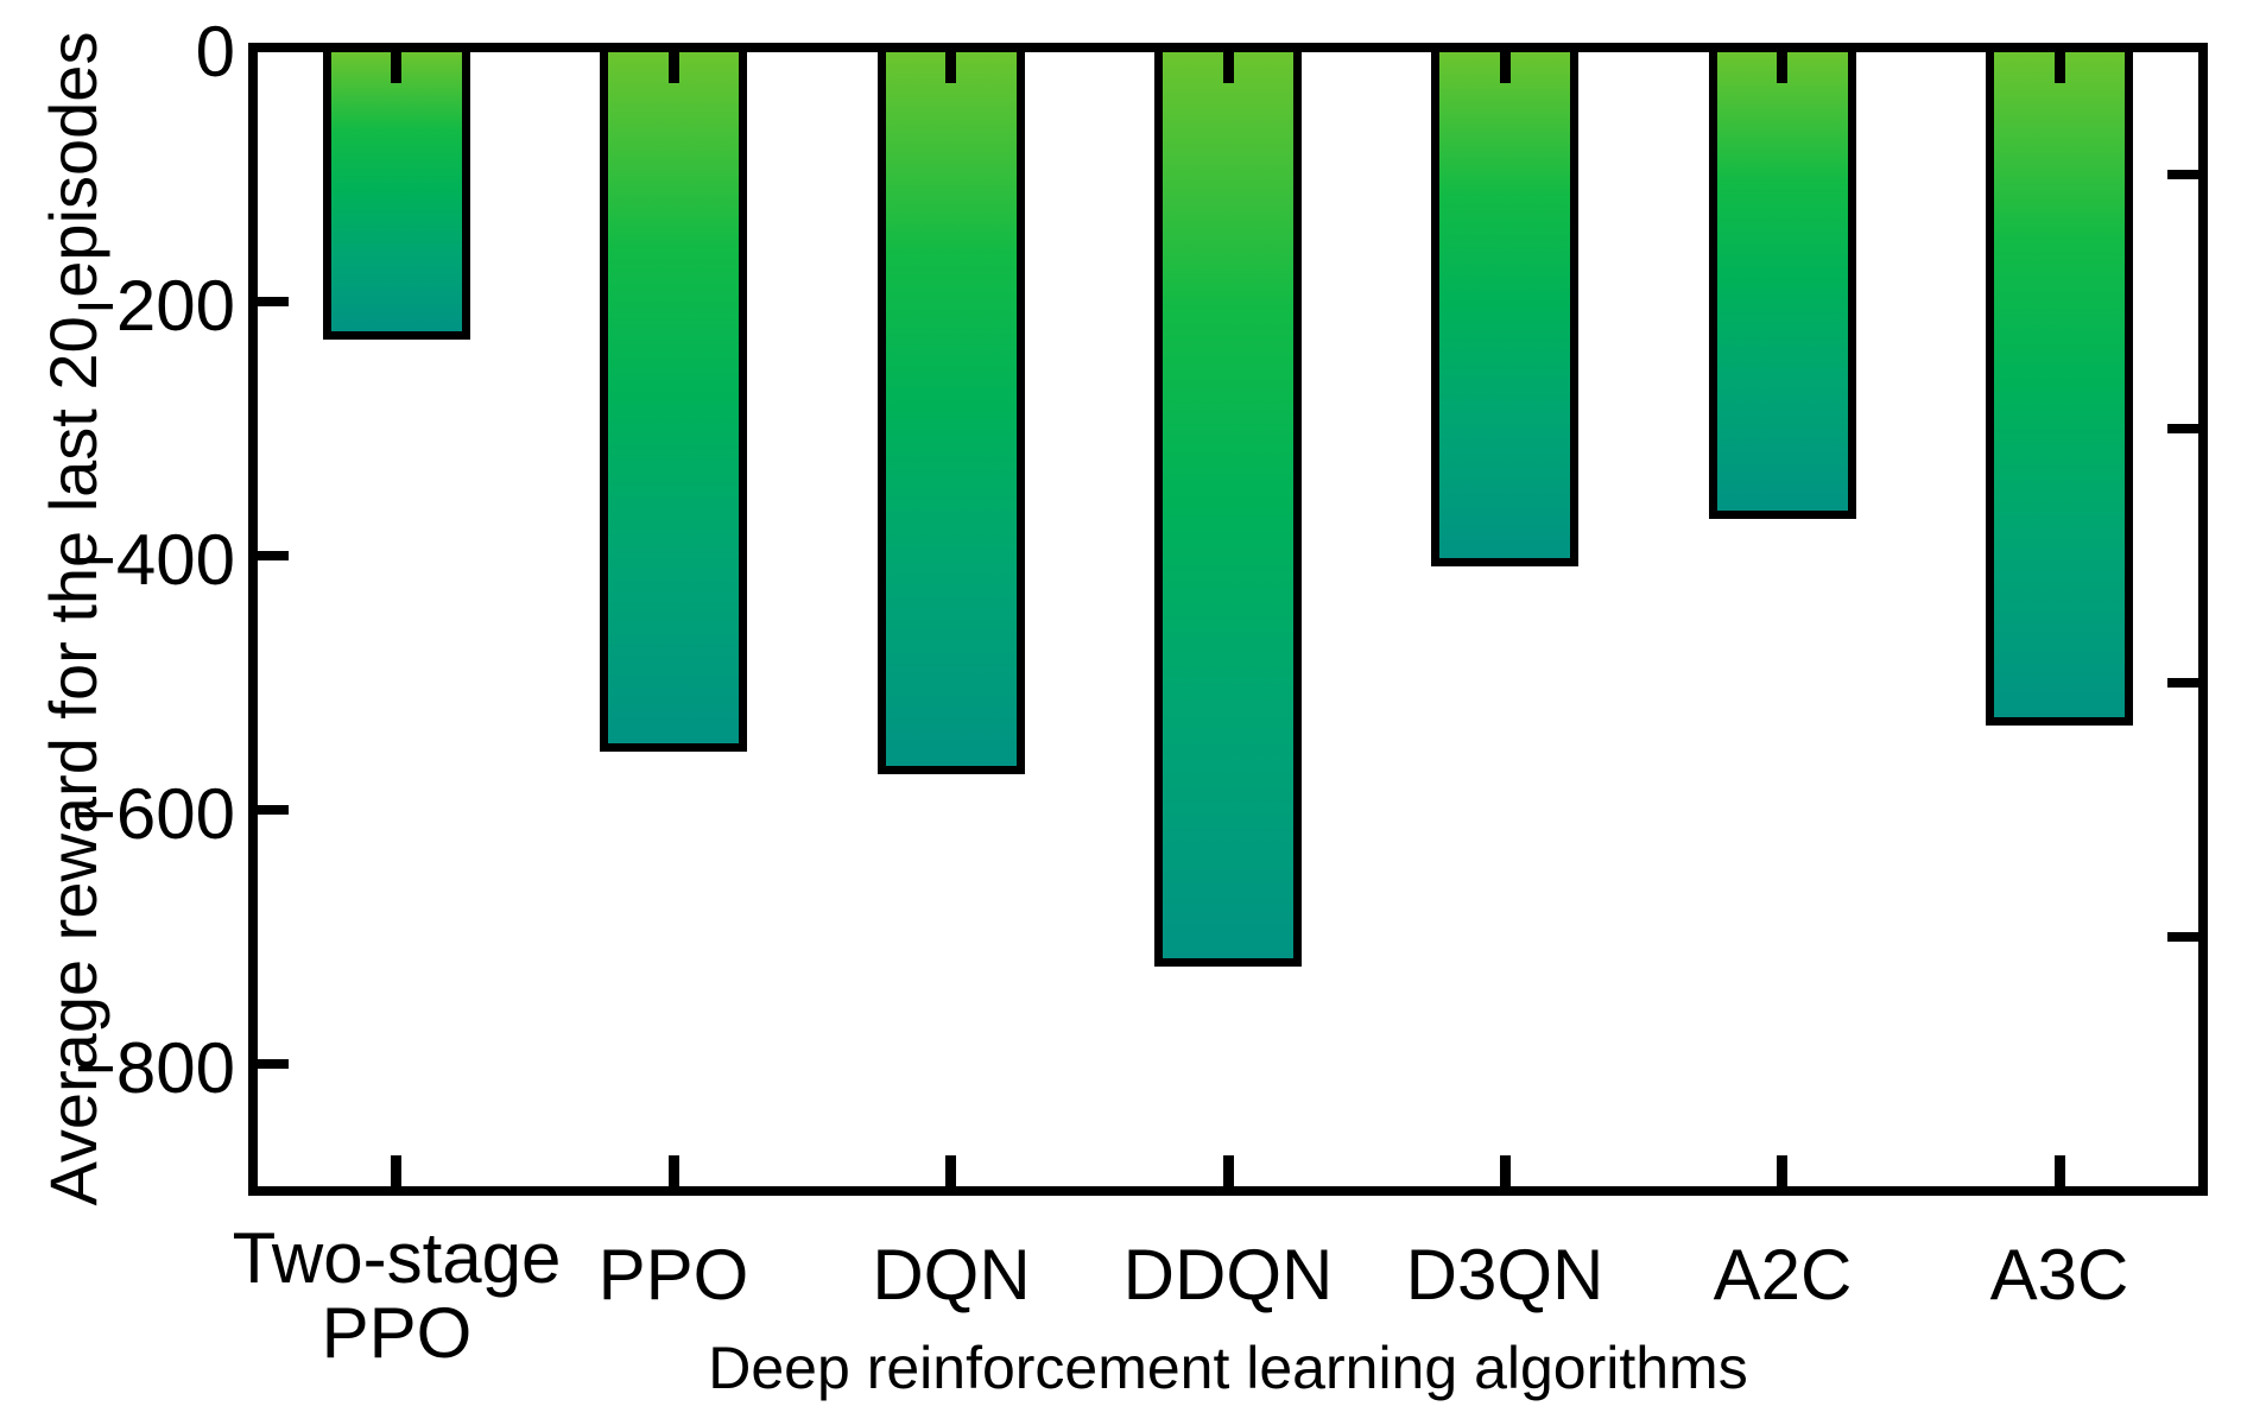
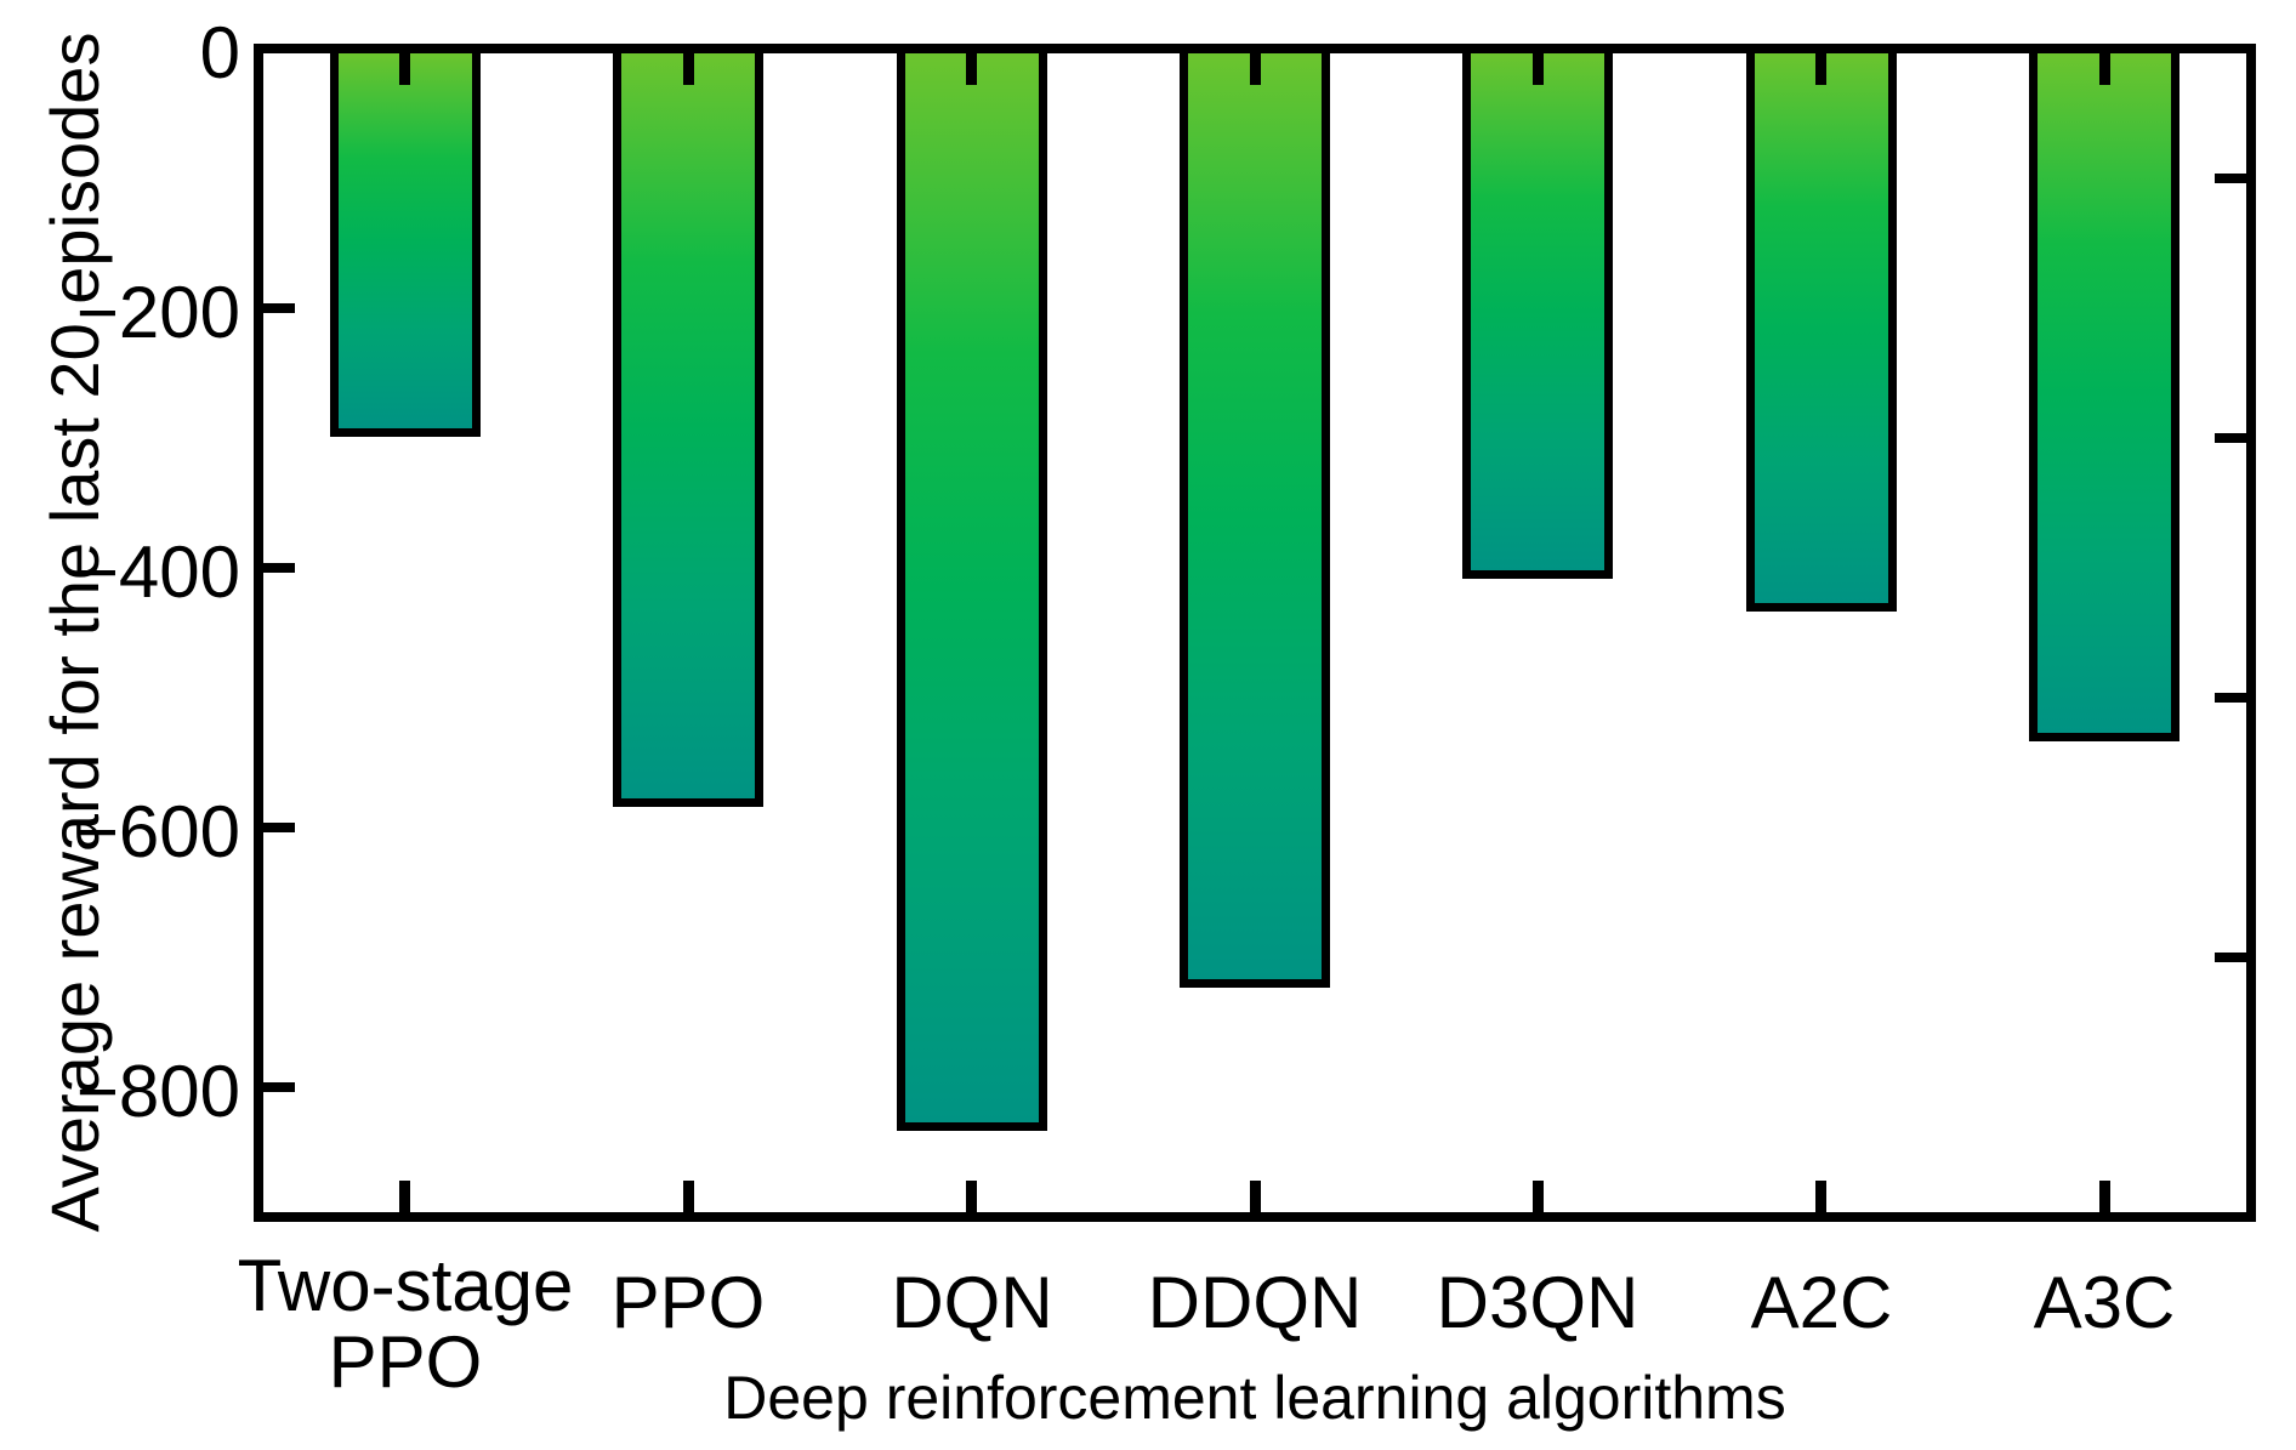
Two-stage PPO: -226 -> -295
PPO: -550 -> -580
DQN: -568 -> -830
A2C: -367 -> -430
